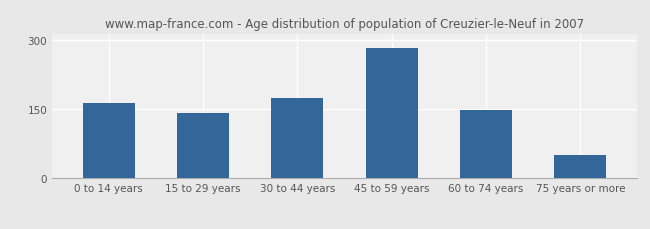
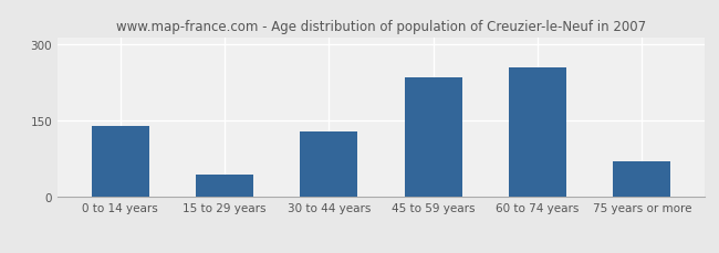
0 to 14 years: 163 -> 140
15 to 29 years: 142 -> 45
30 to 44 years: 175 -> 130
45 to 59 years: 283 -> 235
60 to 74 years: 149 -> 255
75 years or more: 50 -> 70
